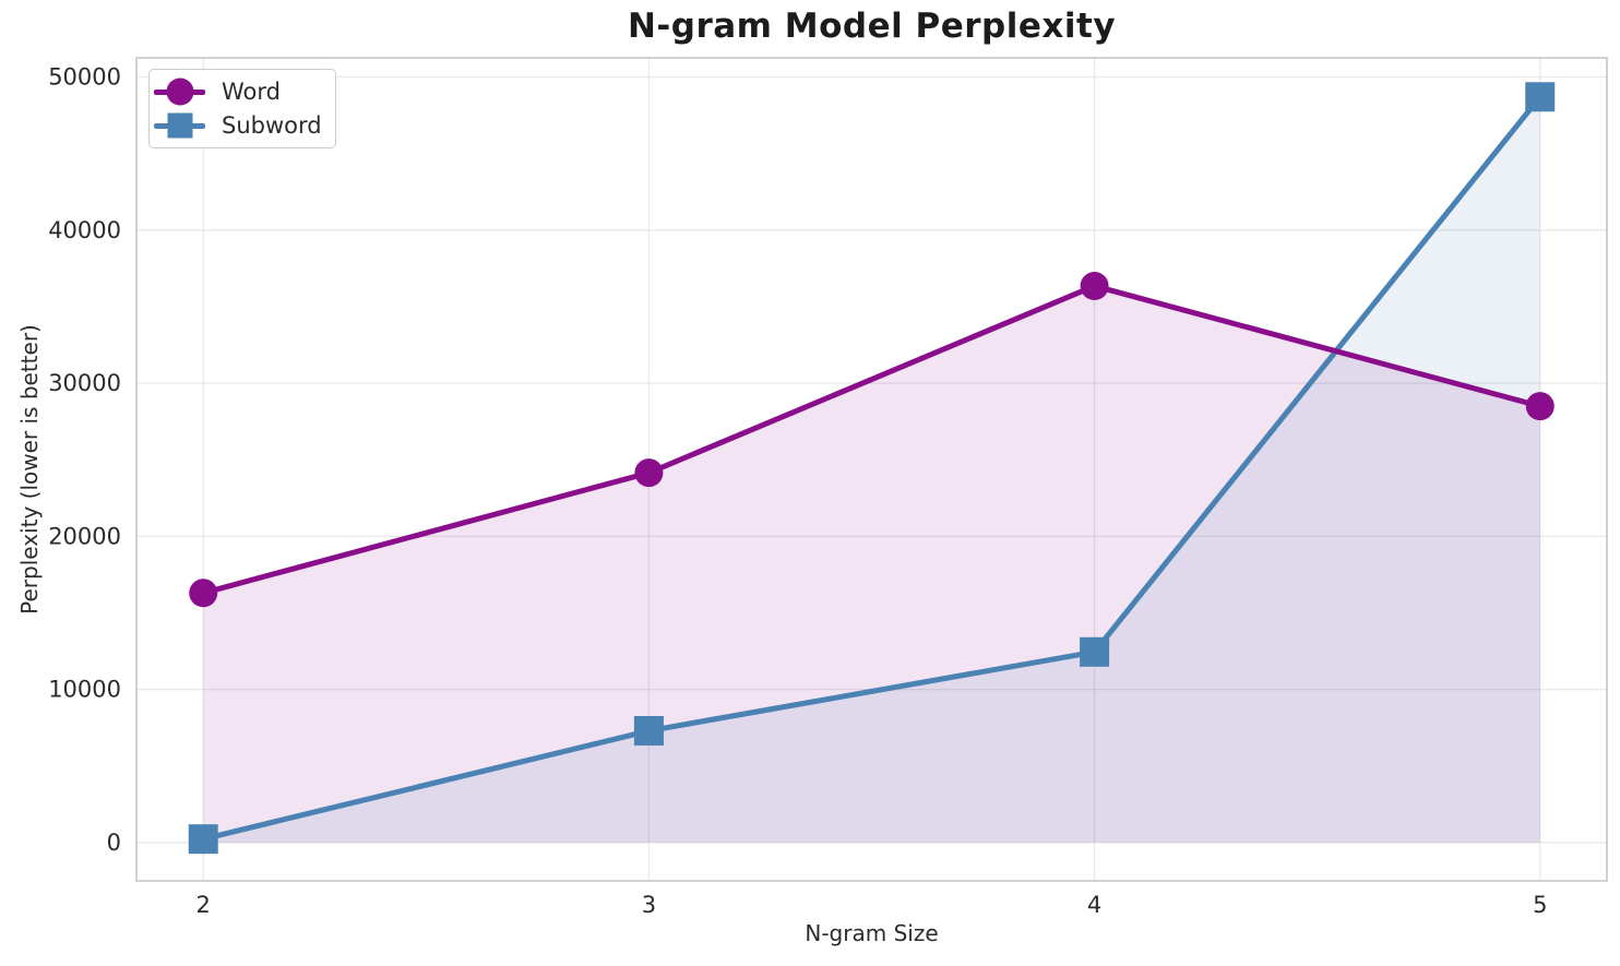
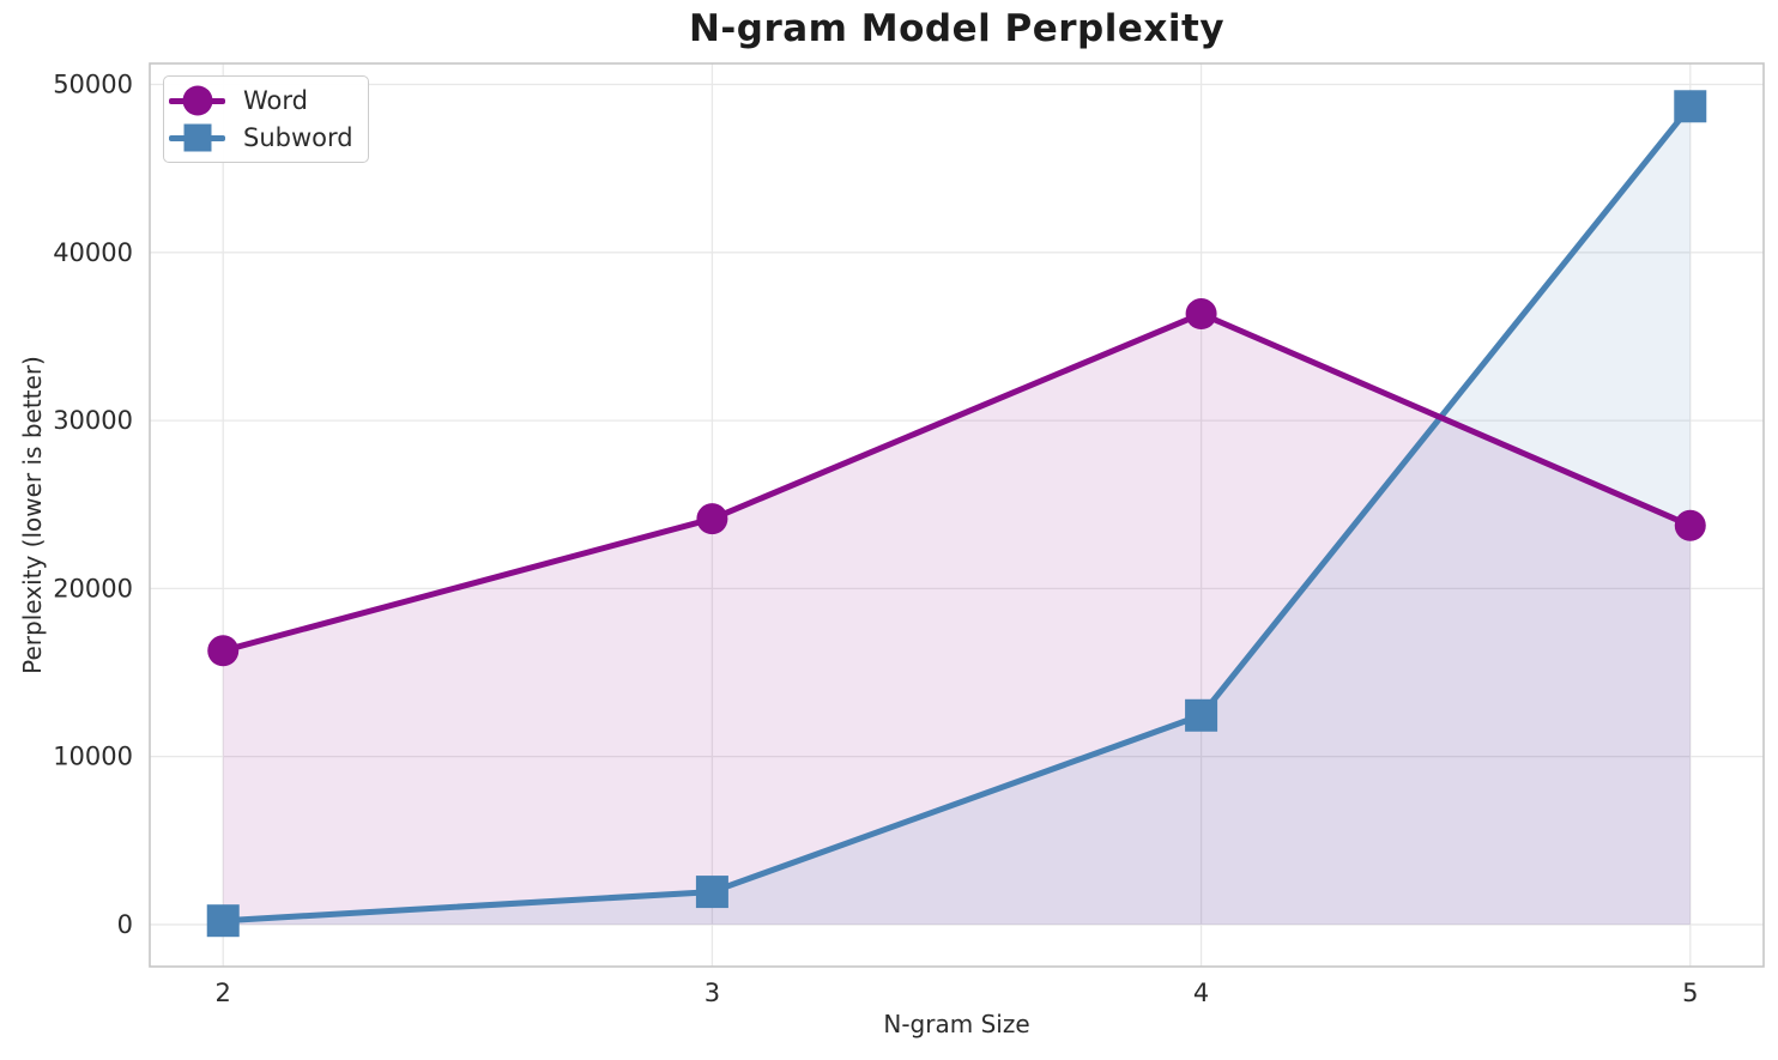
Subword/3: 7300 -> 2000
Word/5: 28500 -> 23800
